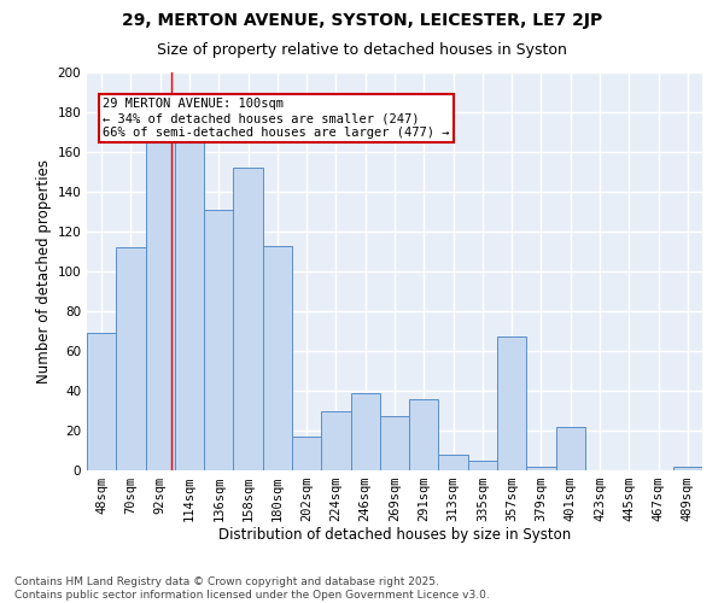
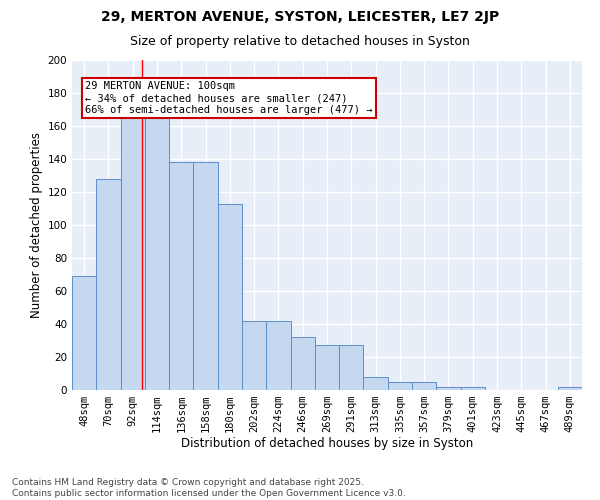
70sqm: 112 -> 128
136sqm: 131 -> 138
158sqm: 152 -> 138
202sqm: 17 -> 42
224sqm: 30 -> 42
246sqm: 39 -> 32
291sqm: 36 -> 27
357sqm: 67 -> 5
401sqm: 22 -> 2
